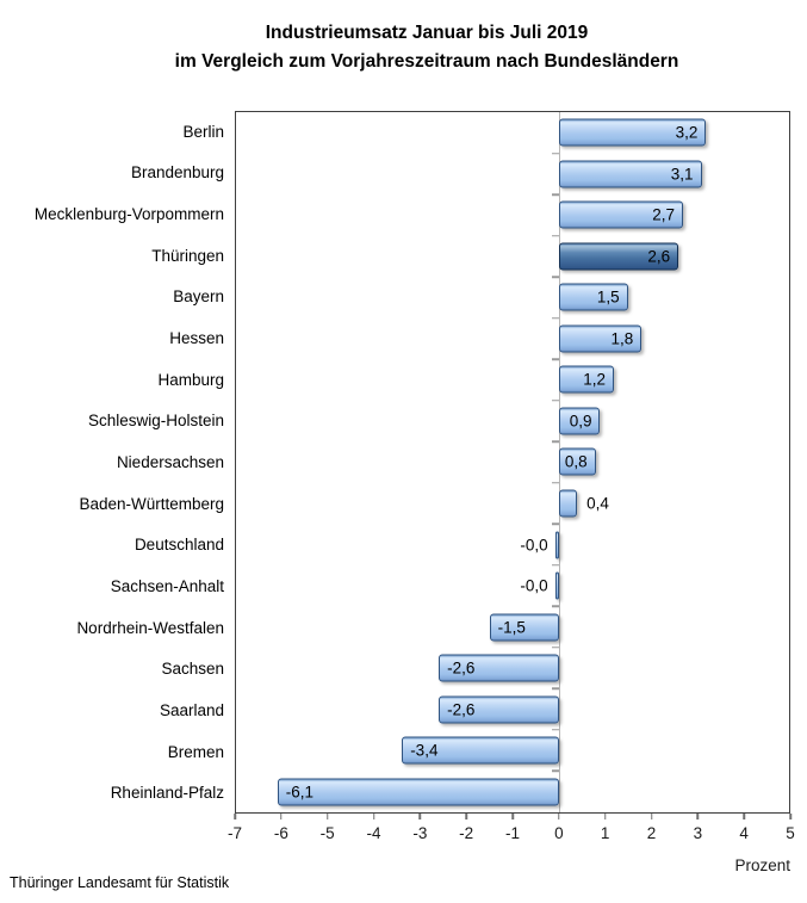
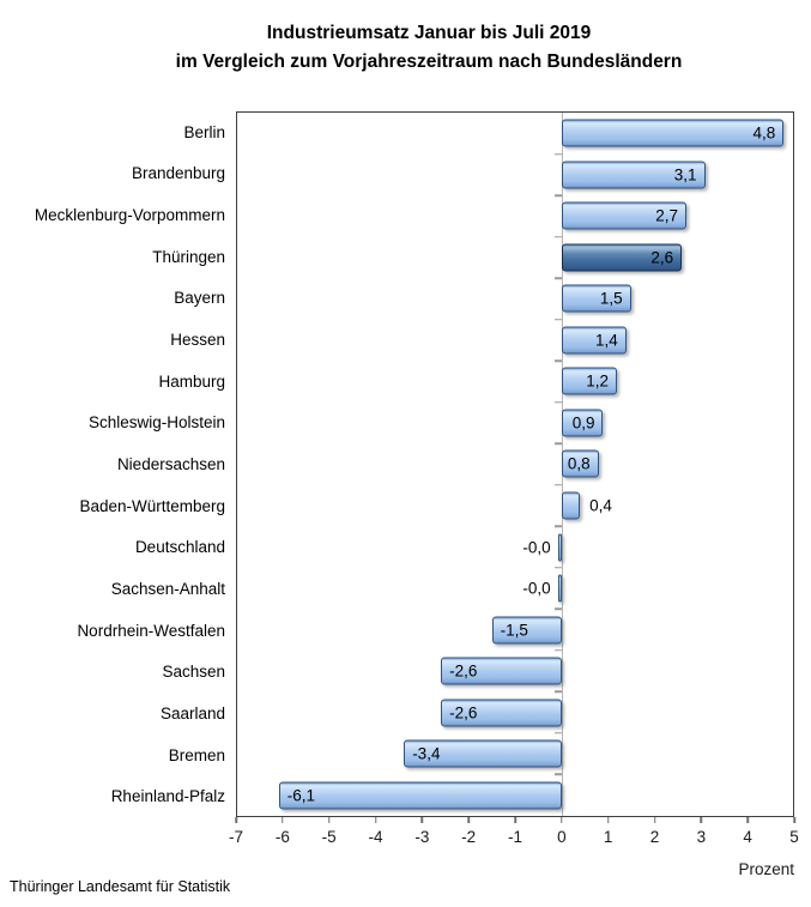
Berlin: 3,2 -> 4,8
Hessen: 1,8 -> 1,4
